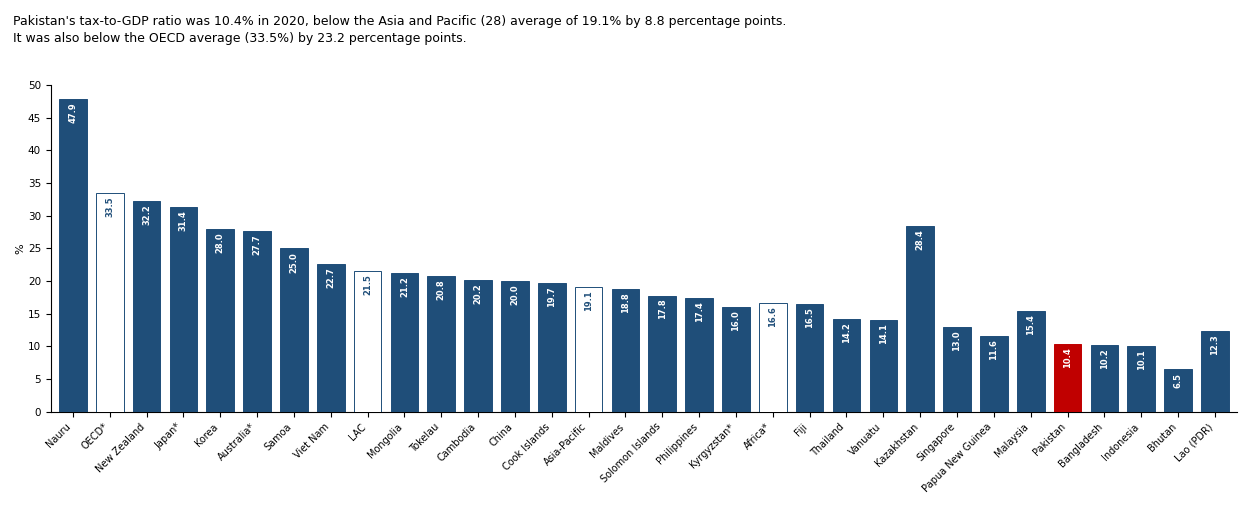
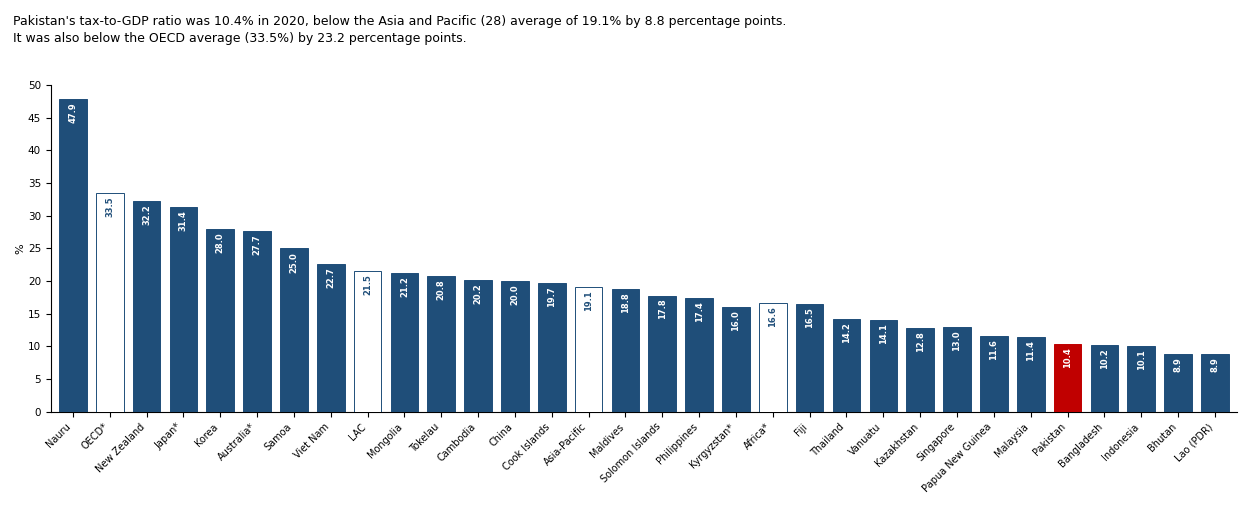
Kazakhstan: 28.4 -> 12.8
Malaysia: 15.4 -> 11.4
Bhutan: 6.5 -> 8.9
Lao (PDR): 12.3 -> 8.9
